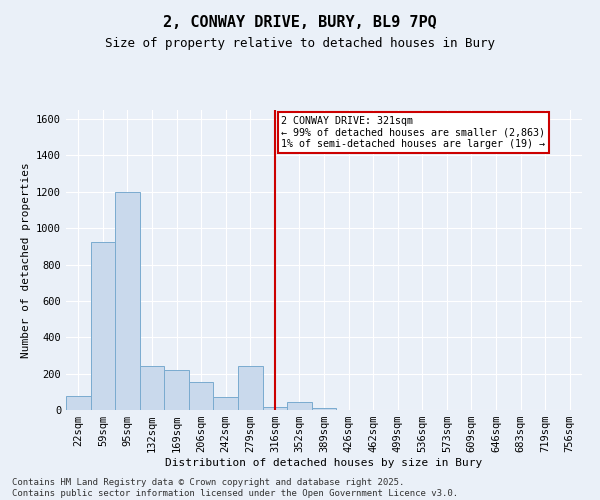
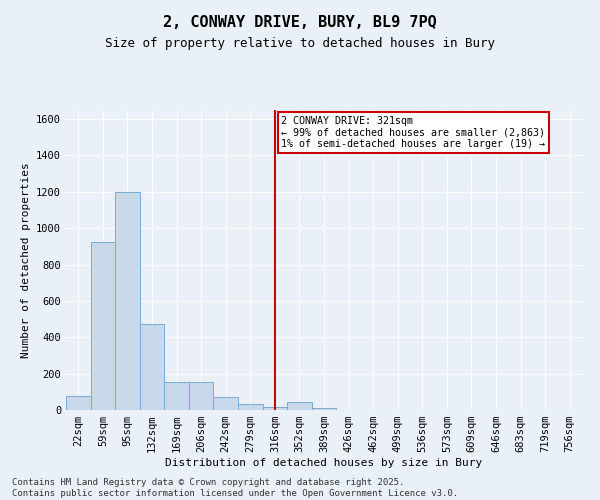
132sqm: 240 -> 480
169sqm: 220 -> 160
279sqm: 240 -> 40
